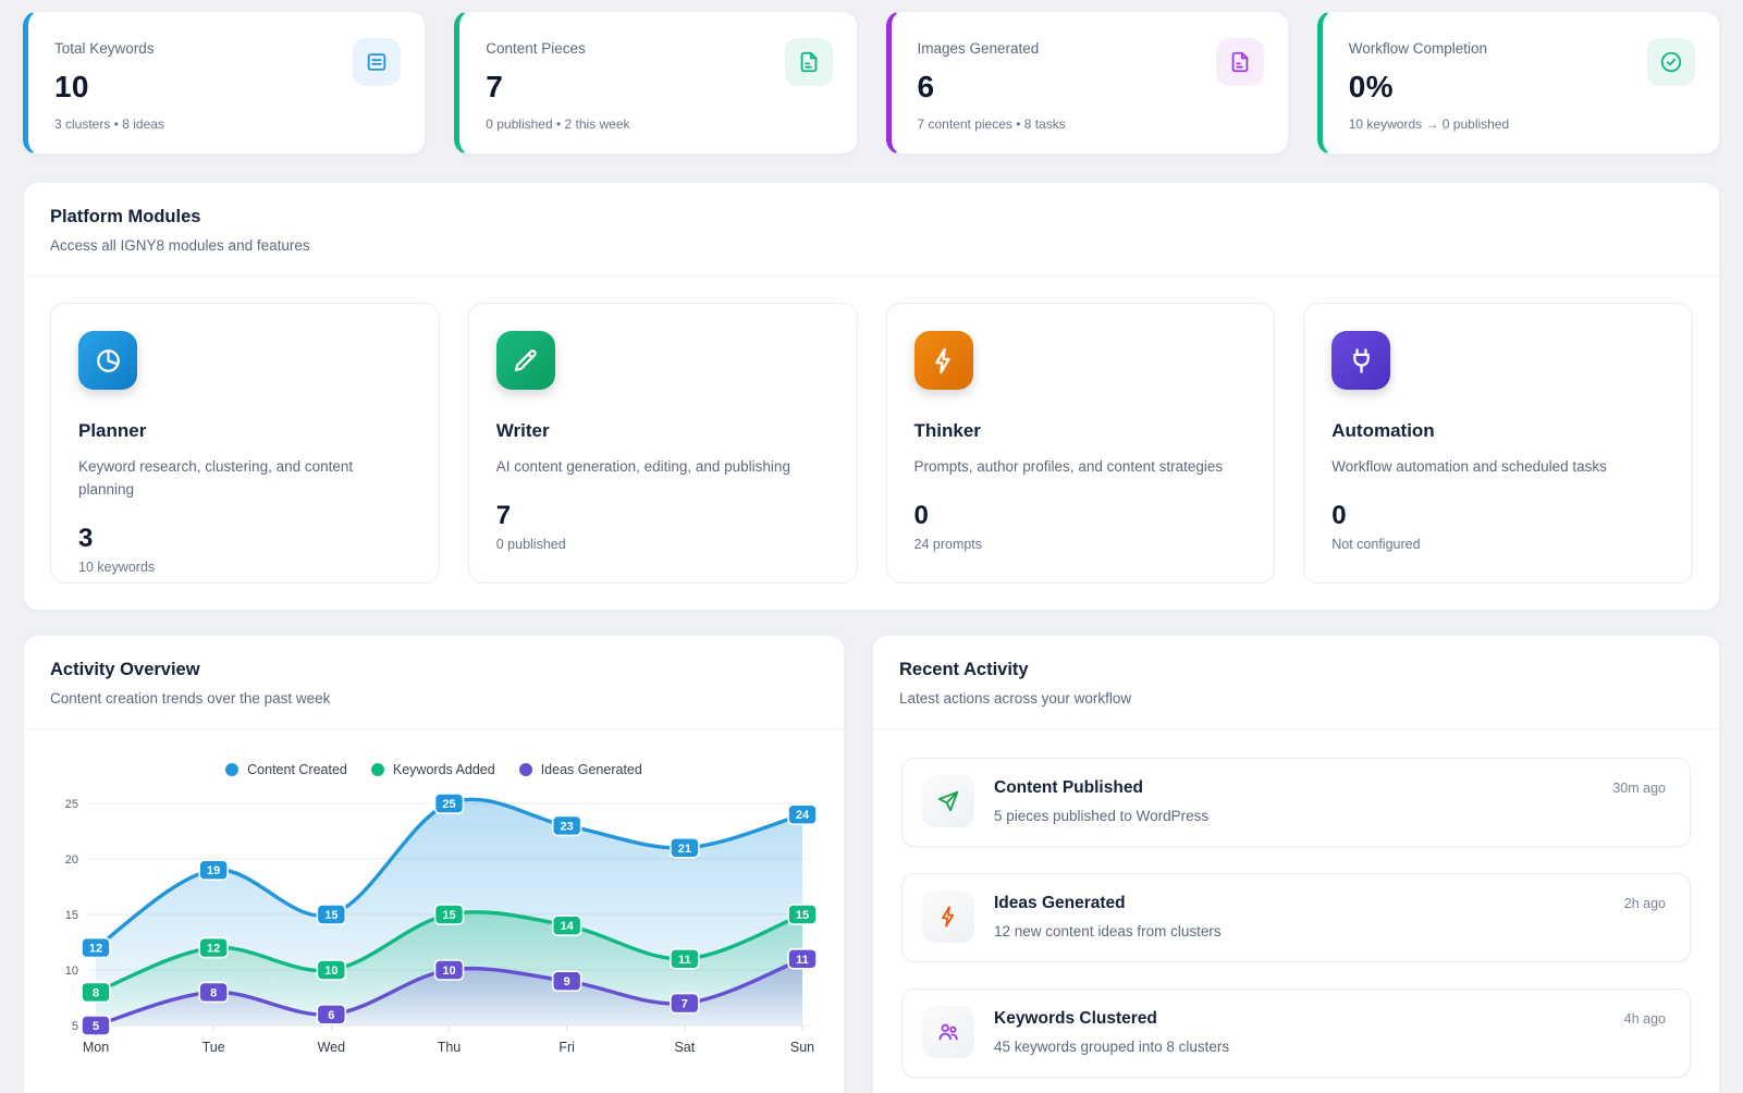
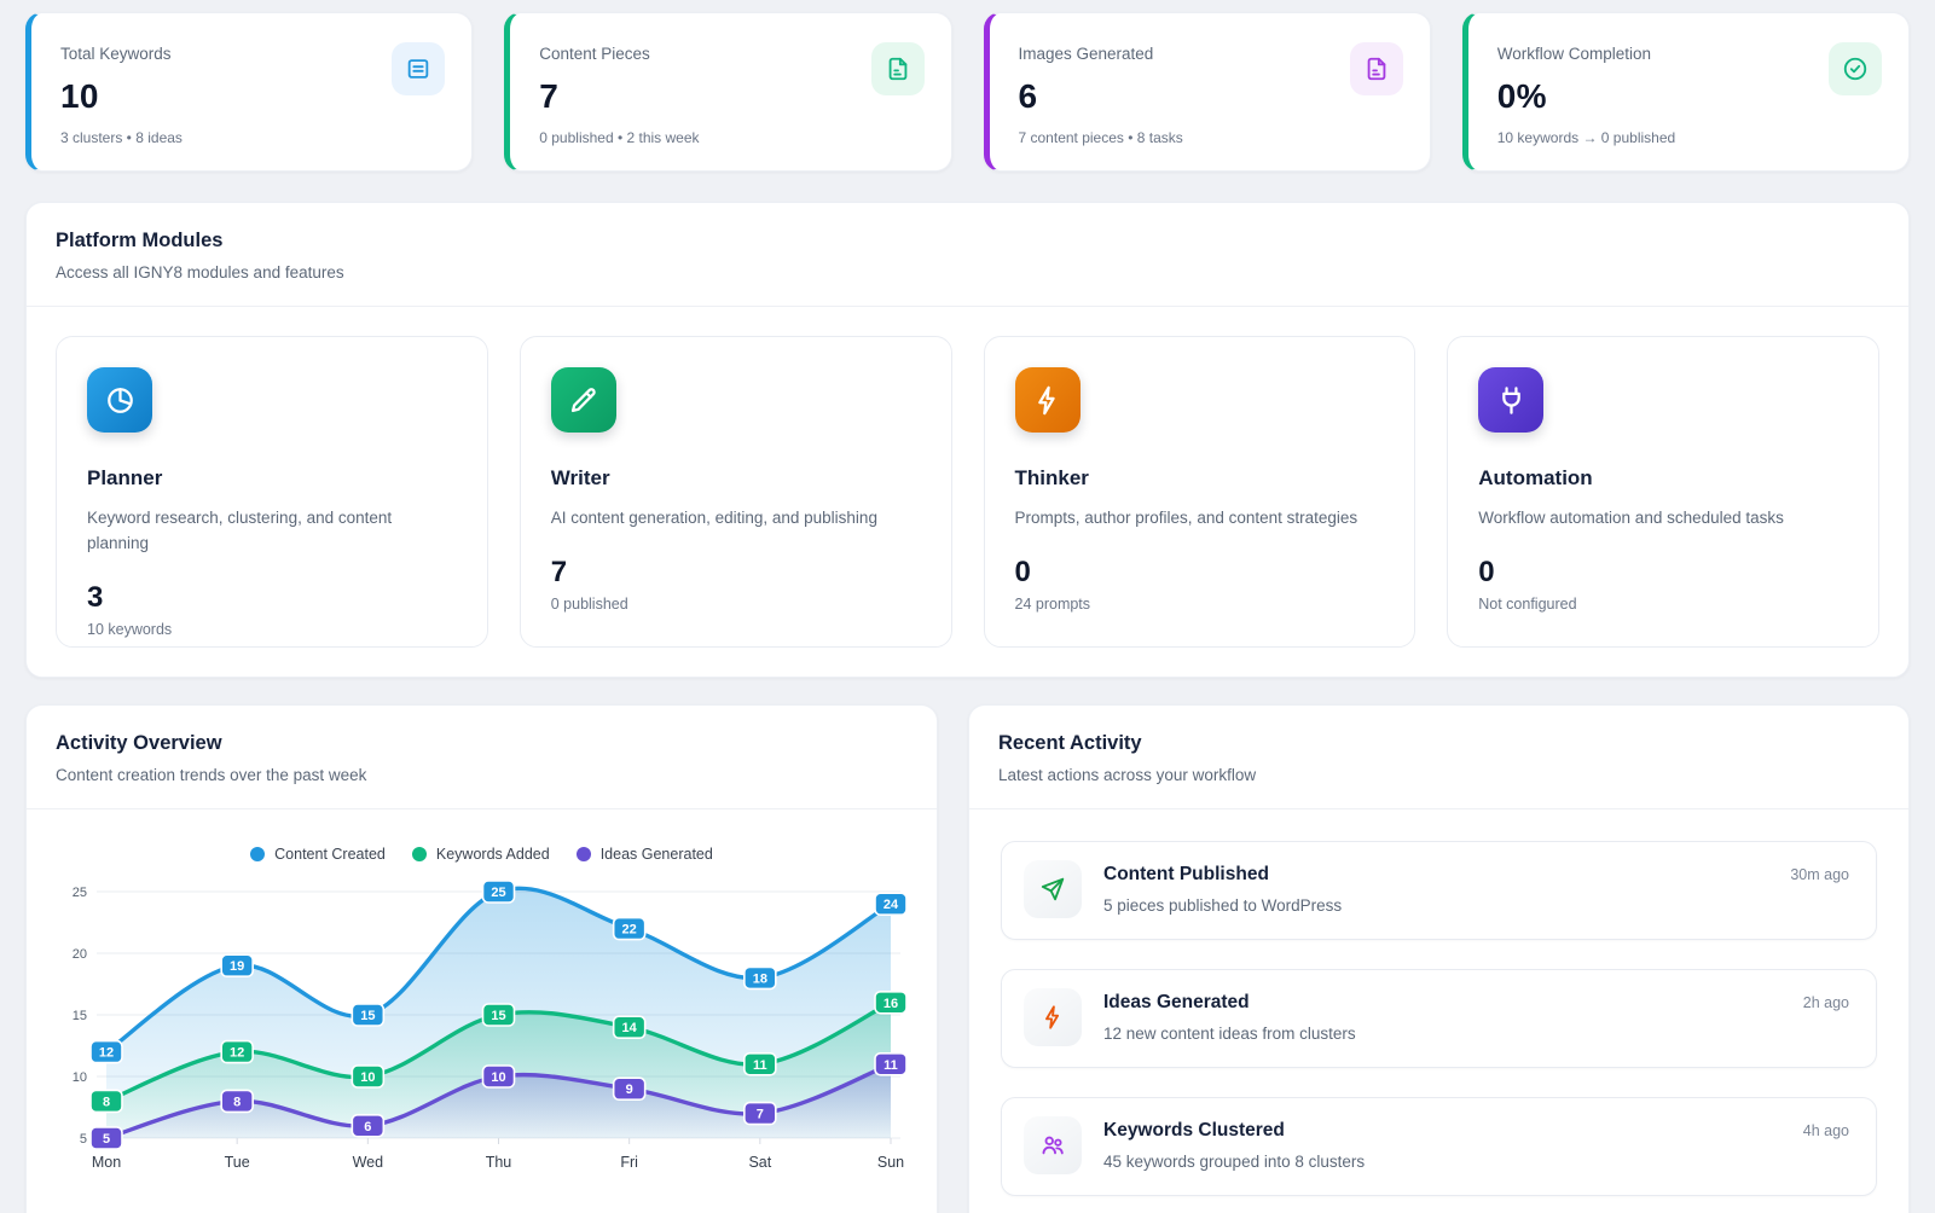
Content Created/Fri: 23 -> 22
Content Created/Sat: 21 -> 18
Keywords Added/Sun: 15 -> 16
